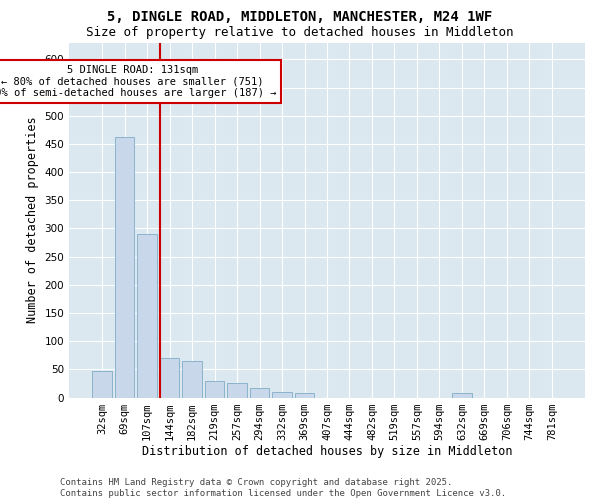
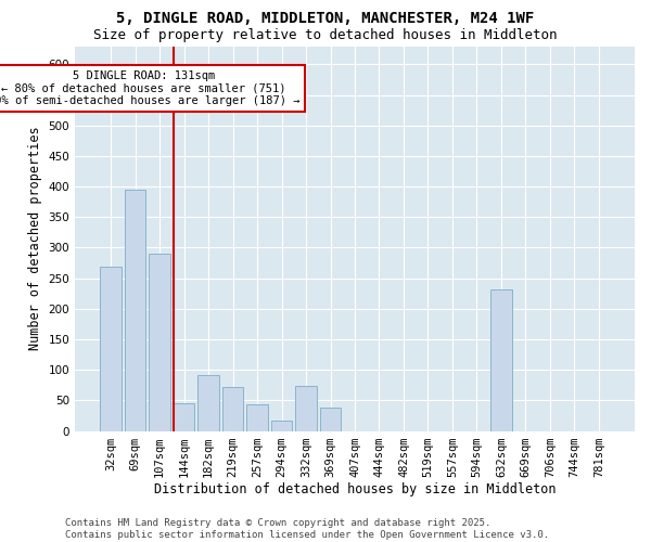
32sqm: 47 -> 268
69sqm: 462 -> 394
144sqm: 70 -> 46
182sqm: 65 -> 92
219sqm: 30 -> 72
257sqm: 25 -> 44
332sqm: 10 -> 74
369sqm: 8 -> 38
632sqm: 8 -> 232
